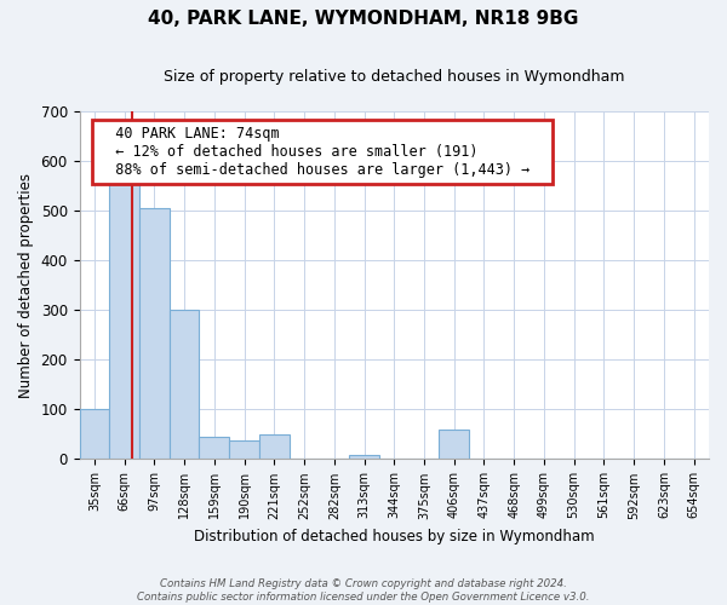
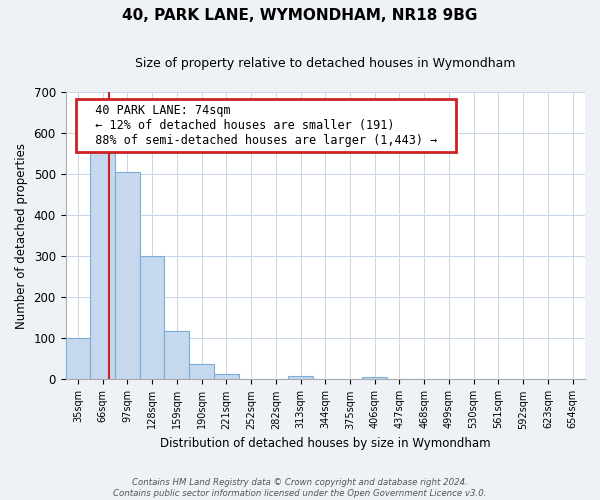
159sqm: 45 -> 118
221sqm: 50 -> 14
406sqm: 60 -> 5
